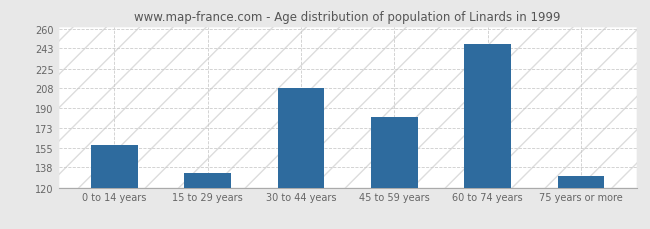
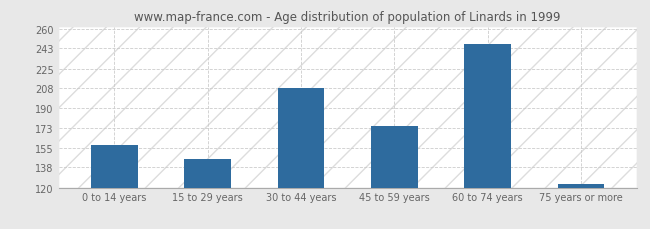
15 to 29 years: 133 -> 145
45 to 59 years: 182 -> 174
75 years or more: 130 -> 123
